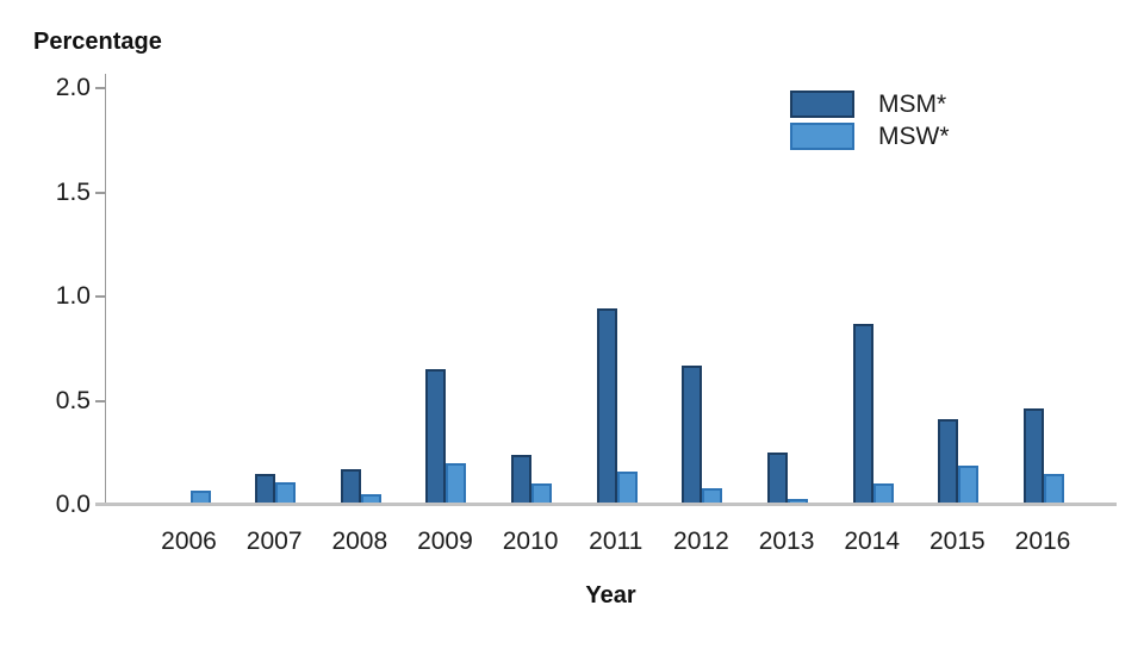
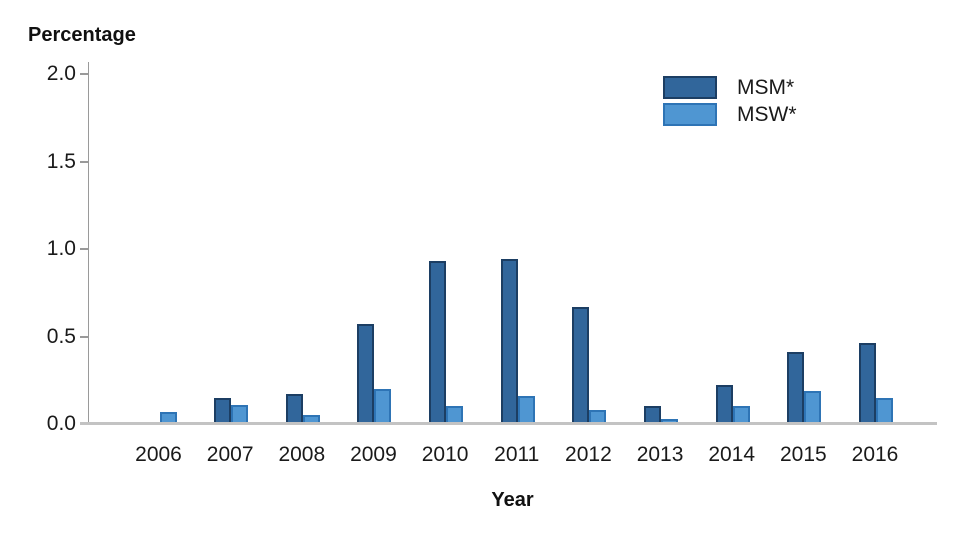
MSM*/2009: 0.65 -> 0.57
MSM*/2010: 0.24 -> 0.93
MSM*/2013: 0.25 -> 0.10
MSM*/2014: 0.87 -> 0.22
